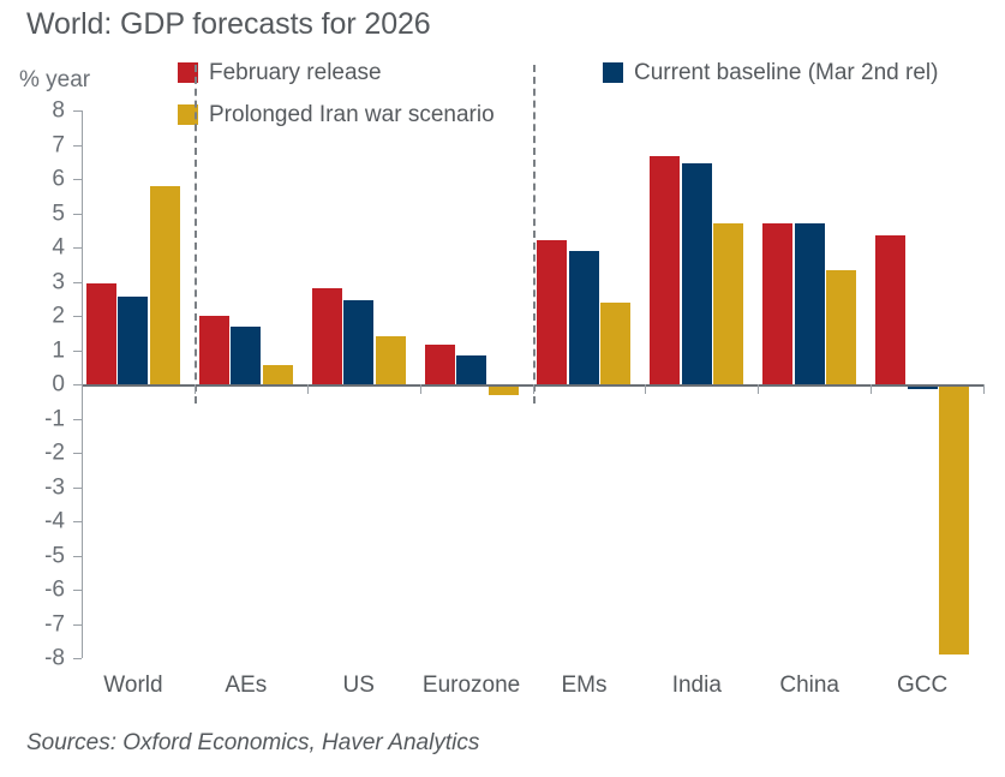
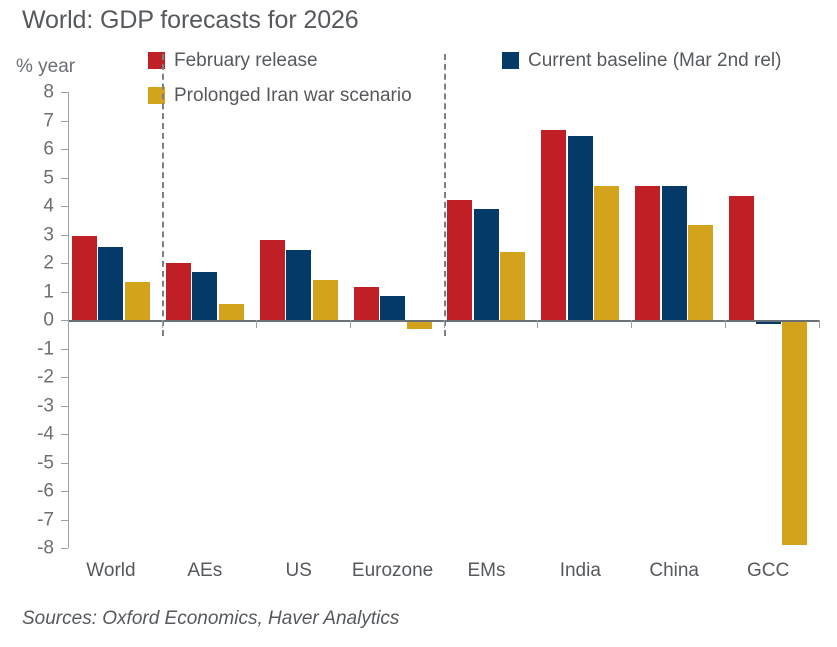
Prolonged Iran war scenario/World: 5.8 -> 1.4
